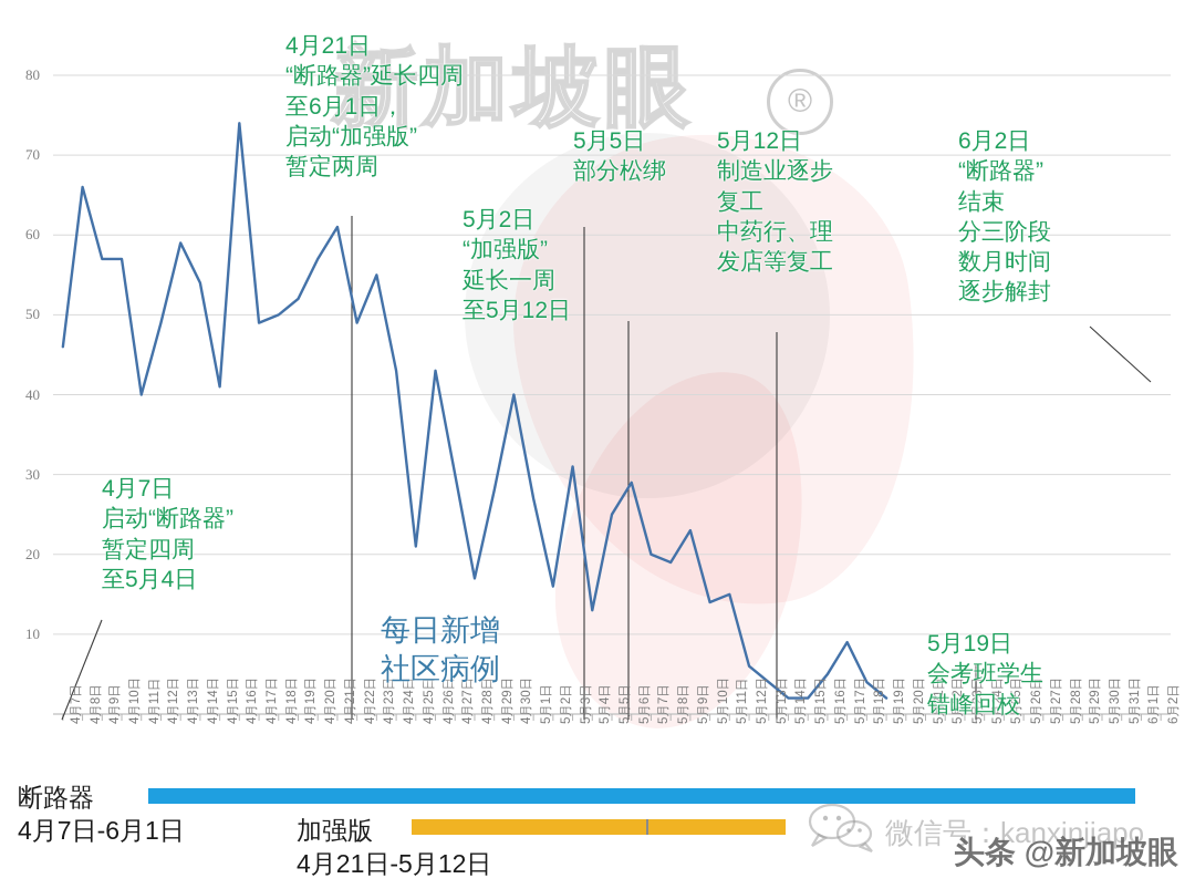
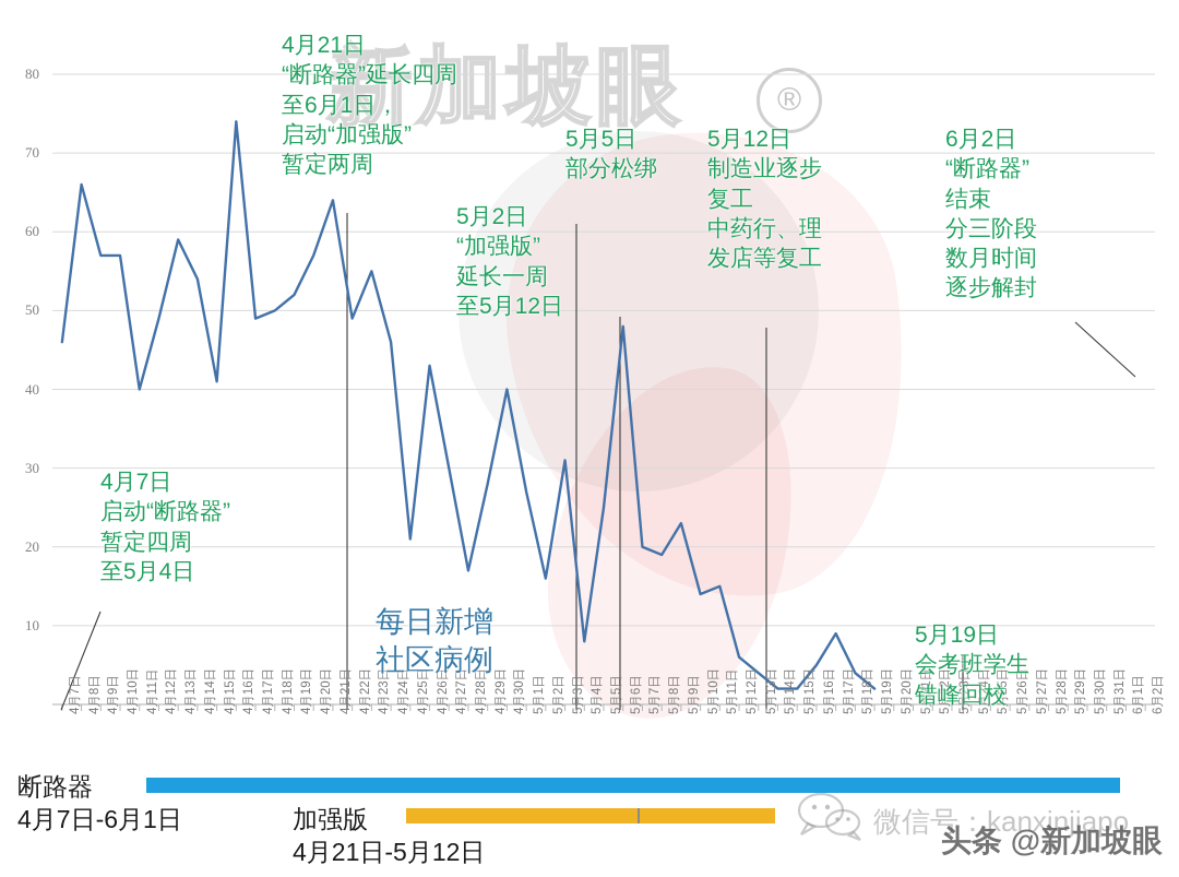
4月21日: 61 -> 64
4月24日: 43 -> 46
5月4日: 13 -> 8
5月6日: 29 -> 48
